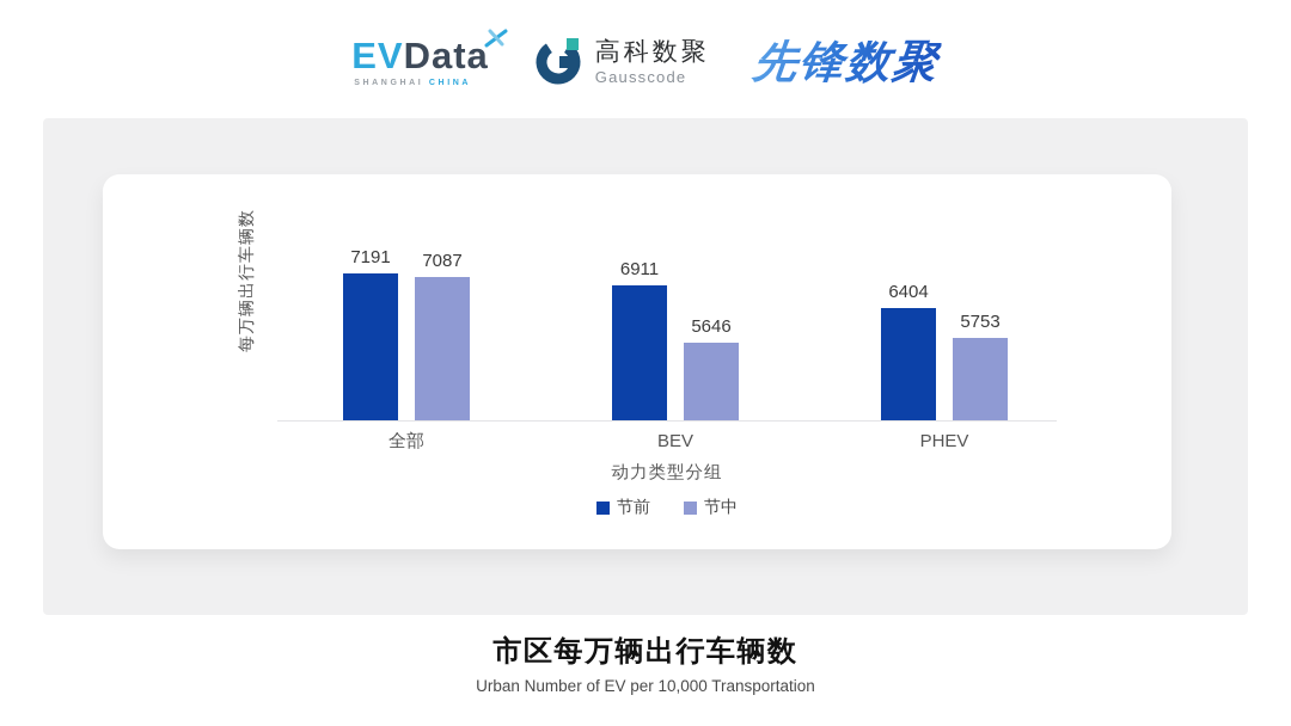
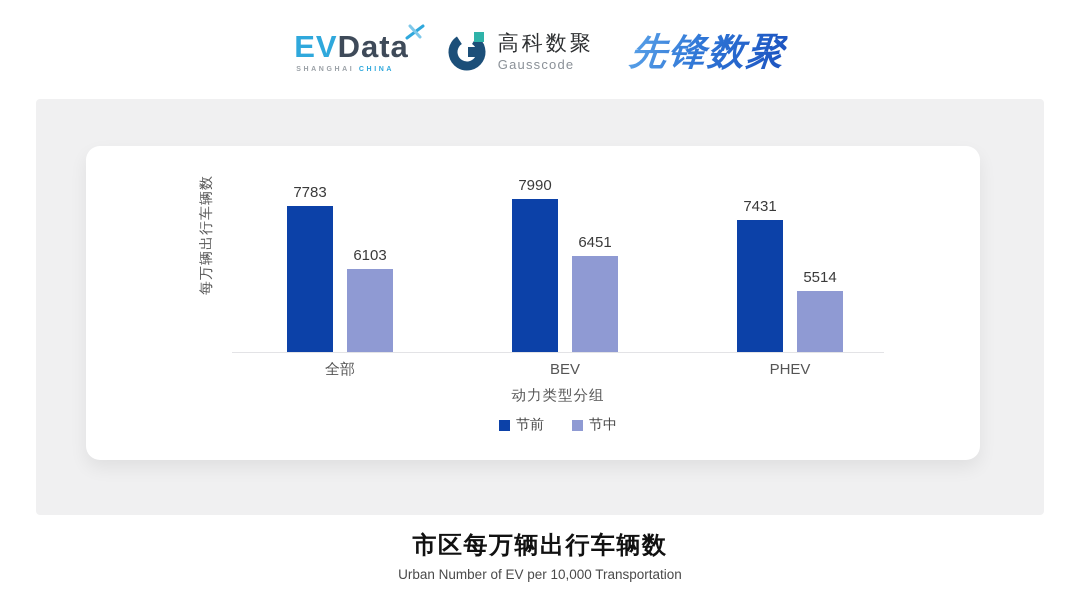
节前/全部: 7191 -> 7783
节中/全部: 7087 -> 6103
节前/BEV: 6911 -> 7990
节中/BEV: 5646 -> 6451
节前/PHEV: 6404 -> 7431
节中/PHEV: 5753 -> 5514
